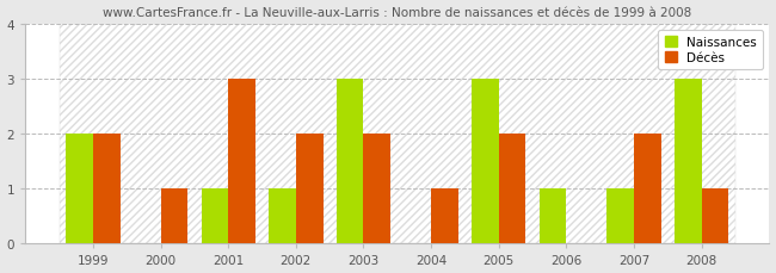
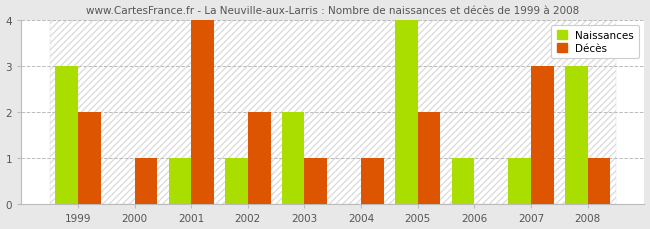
Naissances/1999: 2 -> 3
Décès/2001: 3 -> 4
Naissances/2003: 3 -> 2
Décès/2003: 2 -> 1
Naissances/2005: 3 -> 4
Décès/2007: 2 -> 3
